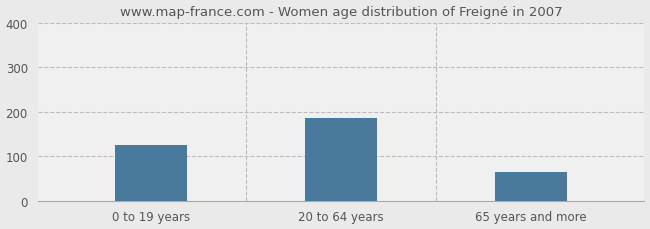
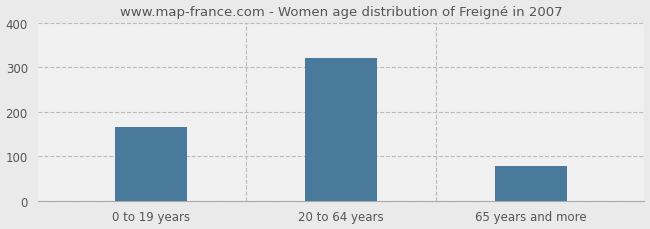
0 to 19 years: 125 -> 165
20 to 64 years: 185 -> 320
65 years and more: 65 -> 78
